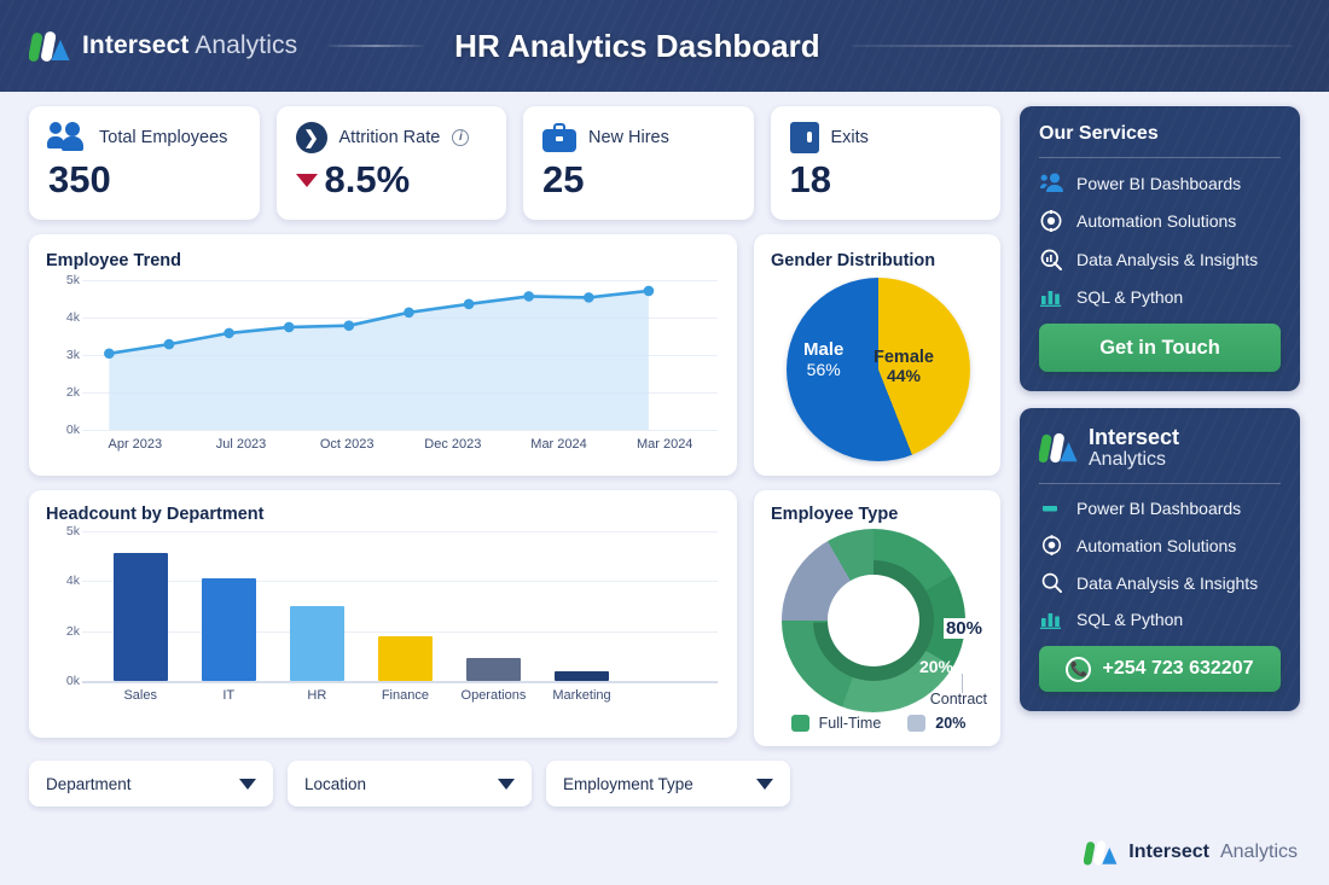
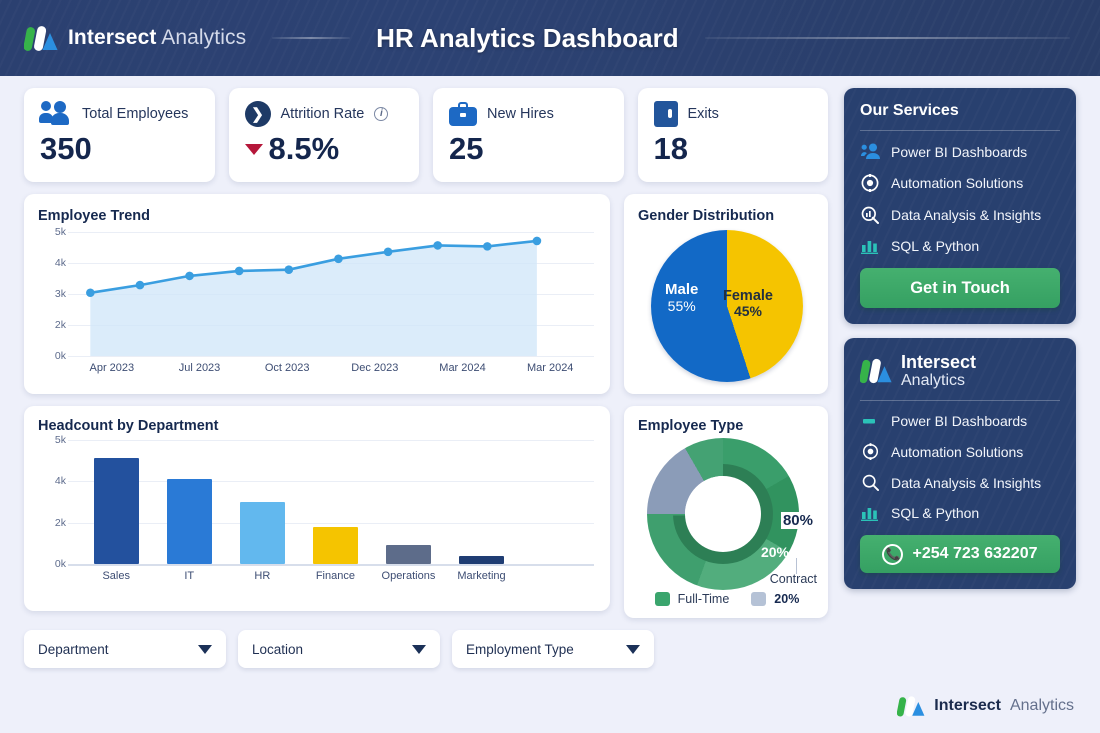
Gender Distribution/Male: 56% -> 55%
Gender Distribution/Female: 44% -> 45%
